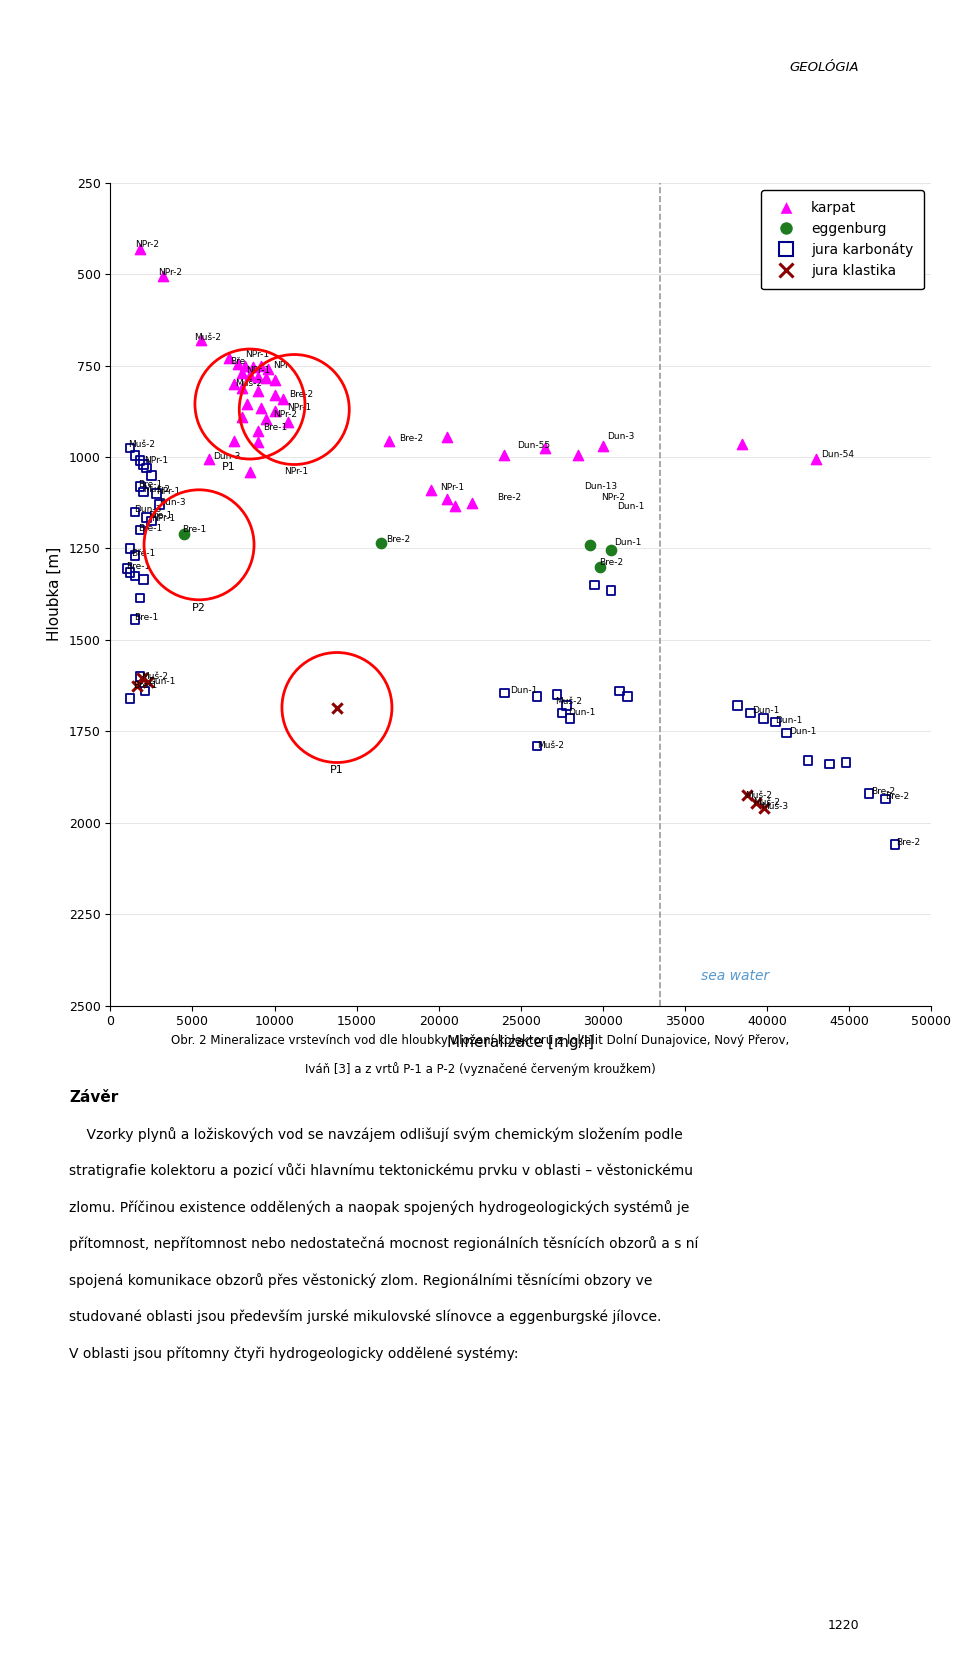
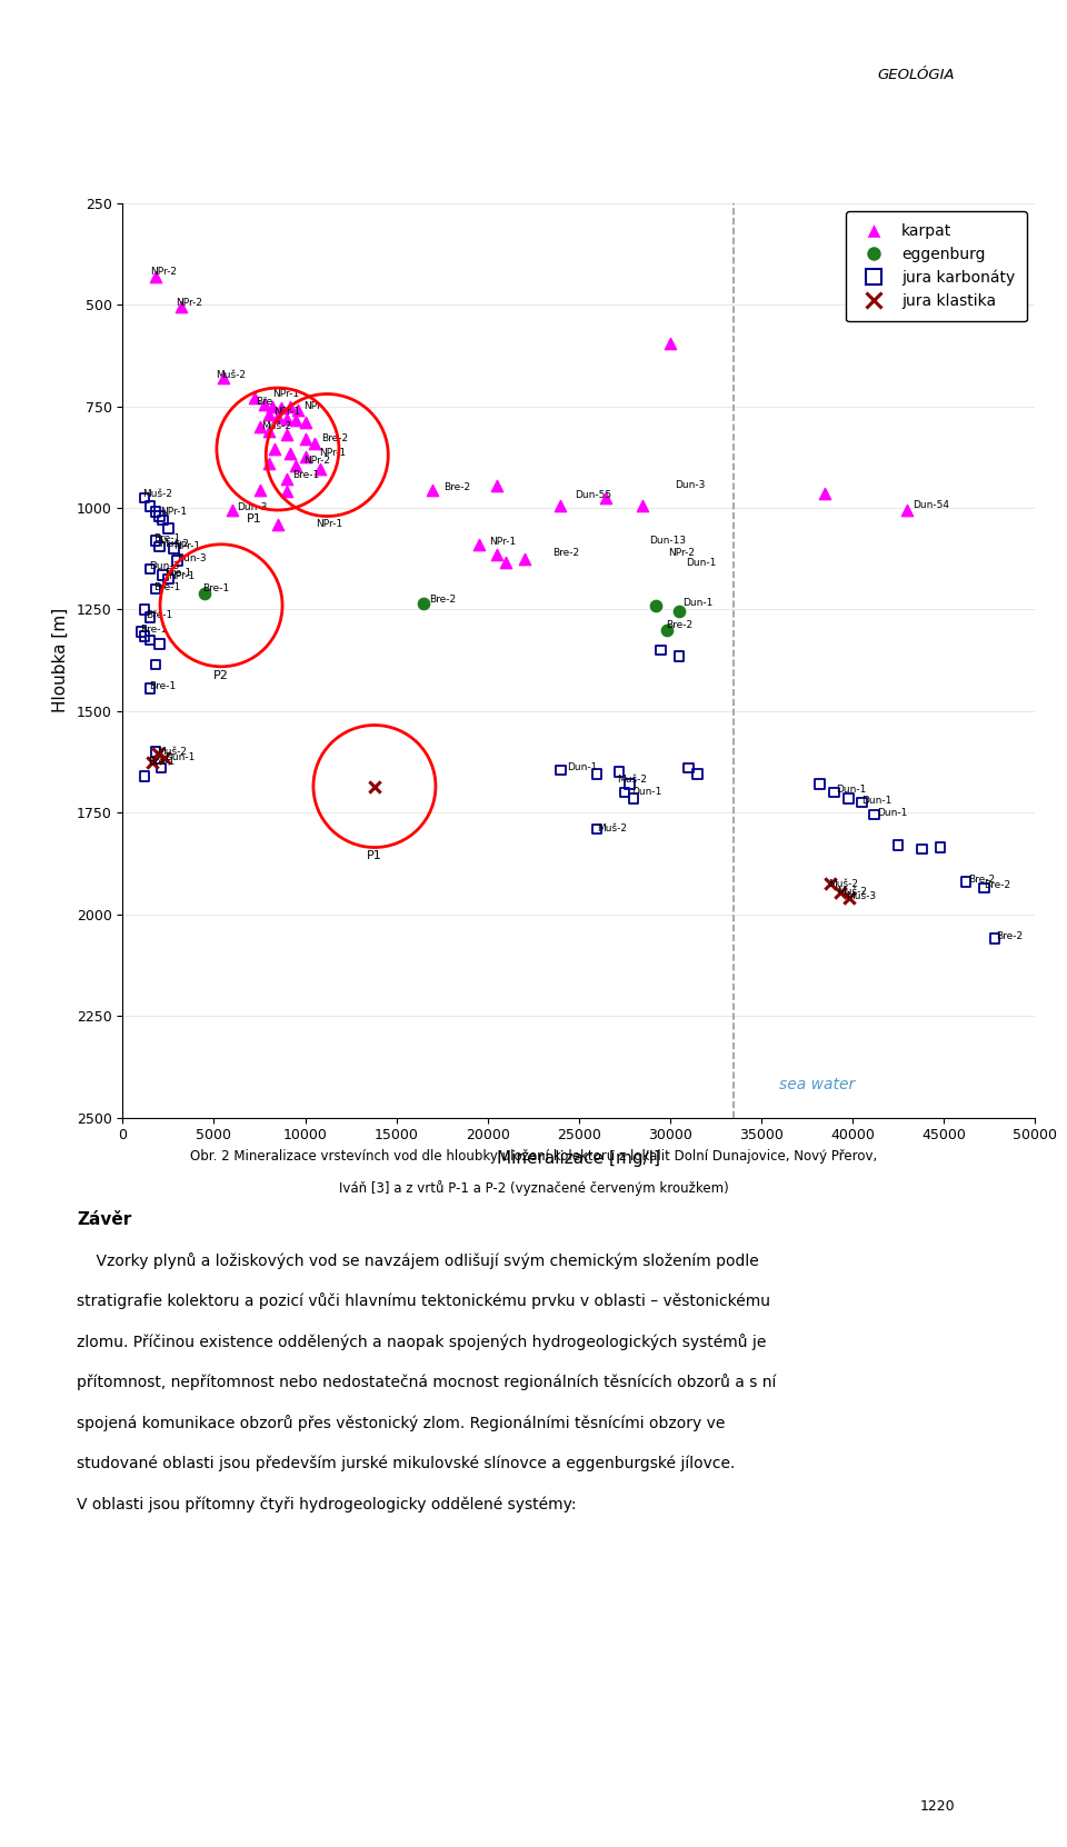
karpat/30000: 970 -> 595
